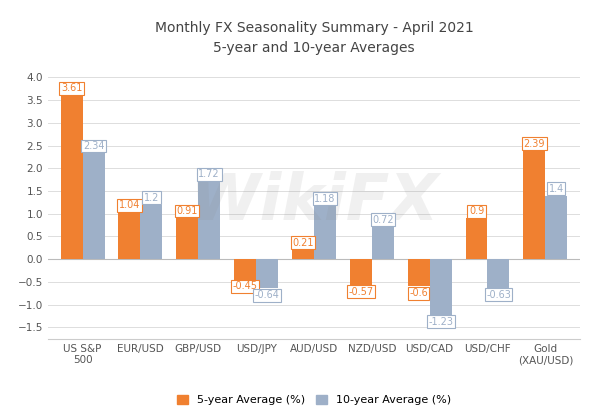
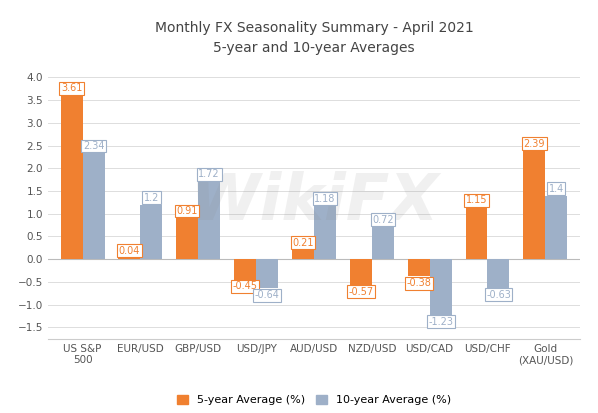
5-year Average (%)/EUR/USD: 1.04 -> 0.04
5-year Average (%)/USD/CAD: -0.6 -> -0.38
5-year Average (%)/USD/CHF: 0.9 -> 1.15
